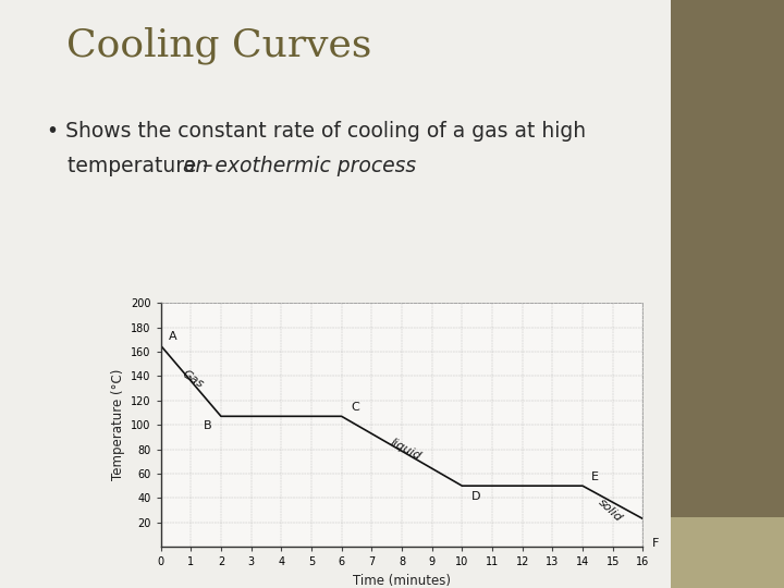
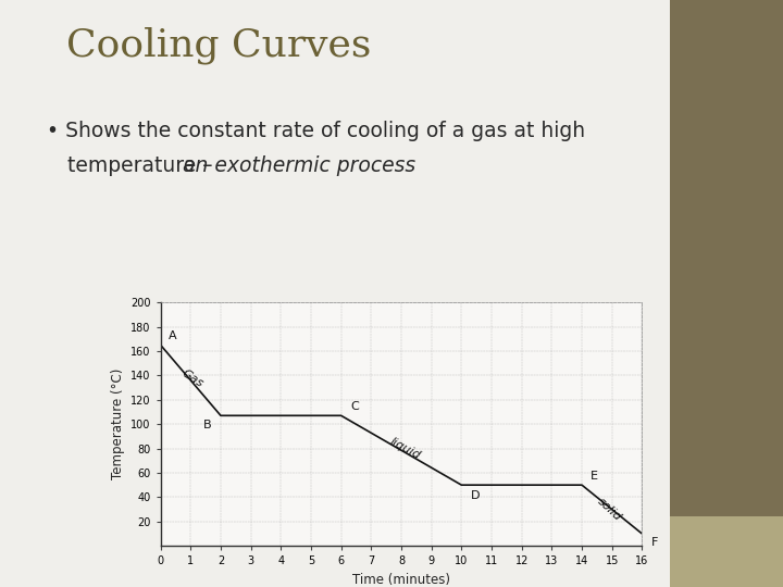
16: 23 -> 10
